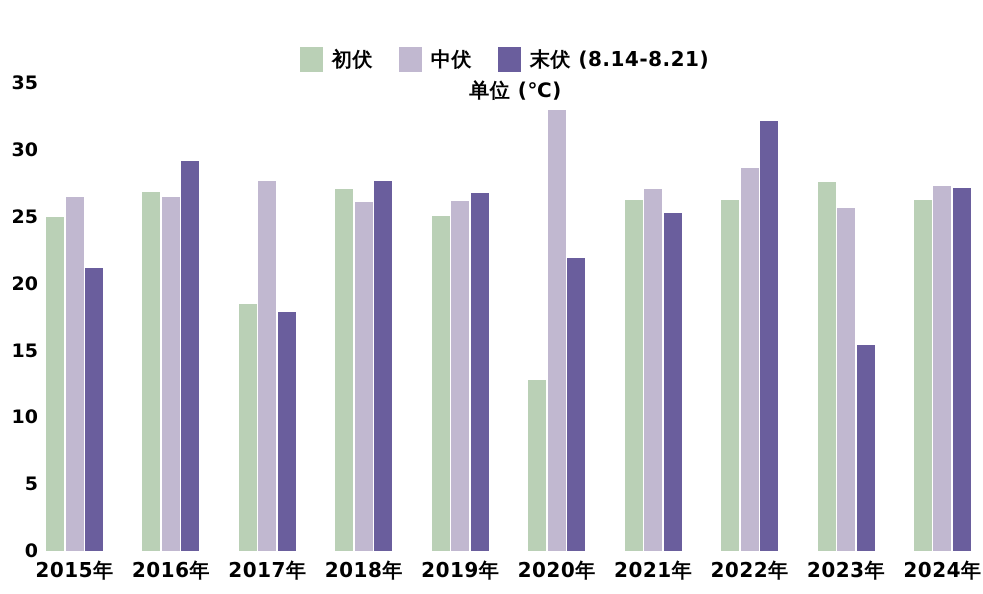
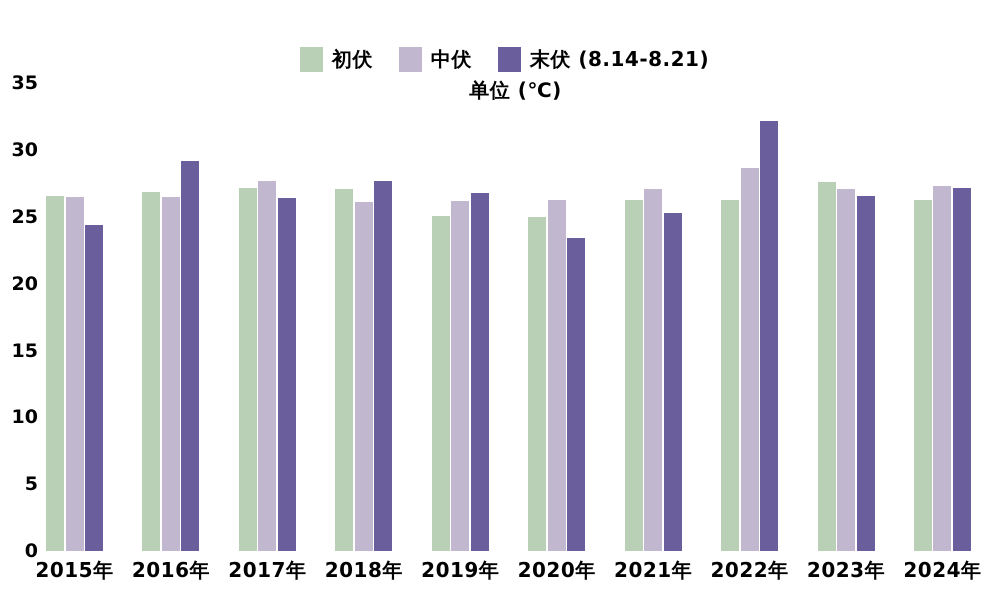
初伏/2015年: 25.0 -> 26.6
末伏 (8.14-8.21)/2015年: 21.2 -> 24.4
初伏/2017年: 18.5 -> 27.2
末伏 (8.14-8.21)/2017年: 17.9 -> 26.4
初伏/2020年: 12.8 -> 25.0
中伏/2020年: 33.0 -> 26.3
末伏 (8.14-8.21)/2020年: 21.9 -> 23.4
中伏/2023年: 25.7 -> 27.1
末伏 (8.14-8.21)/2023年: 15.4 -> 26.6
